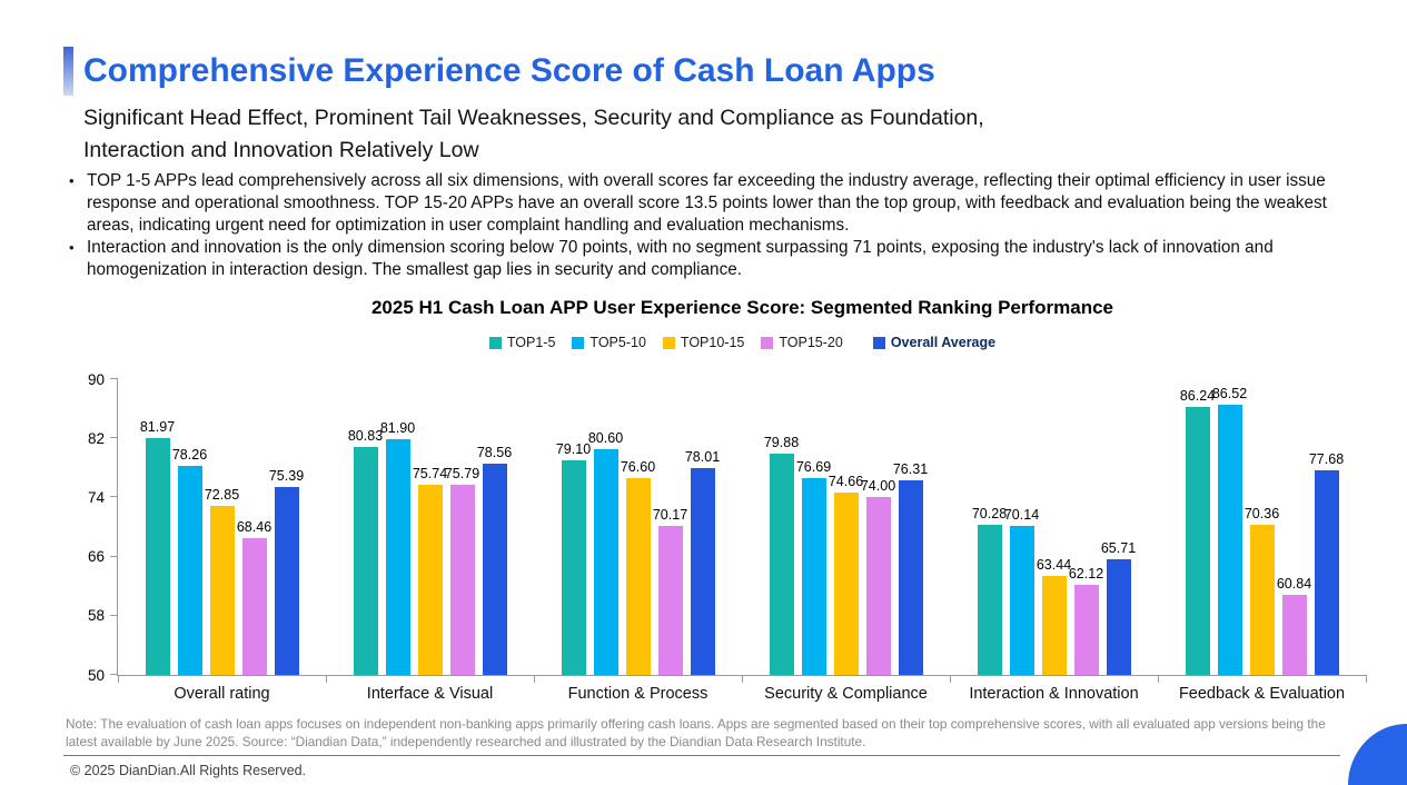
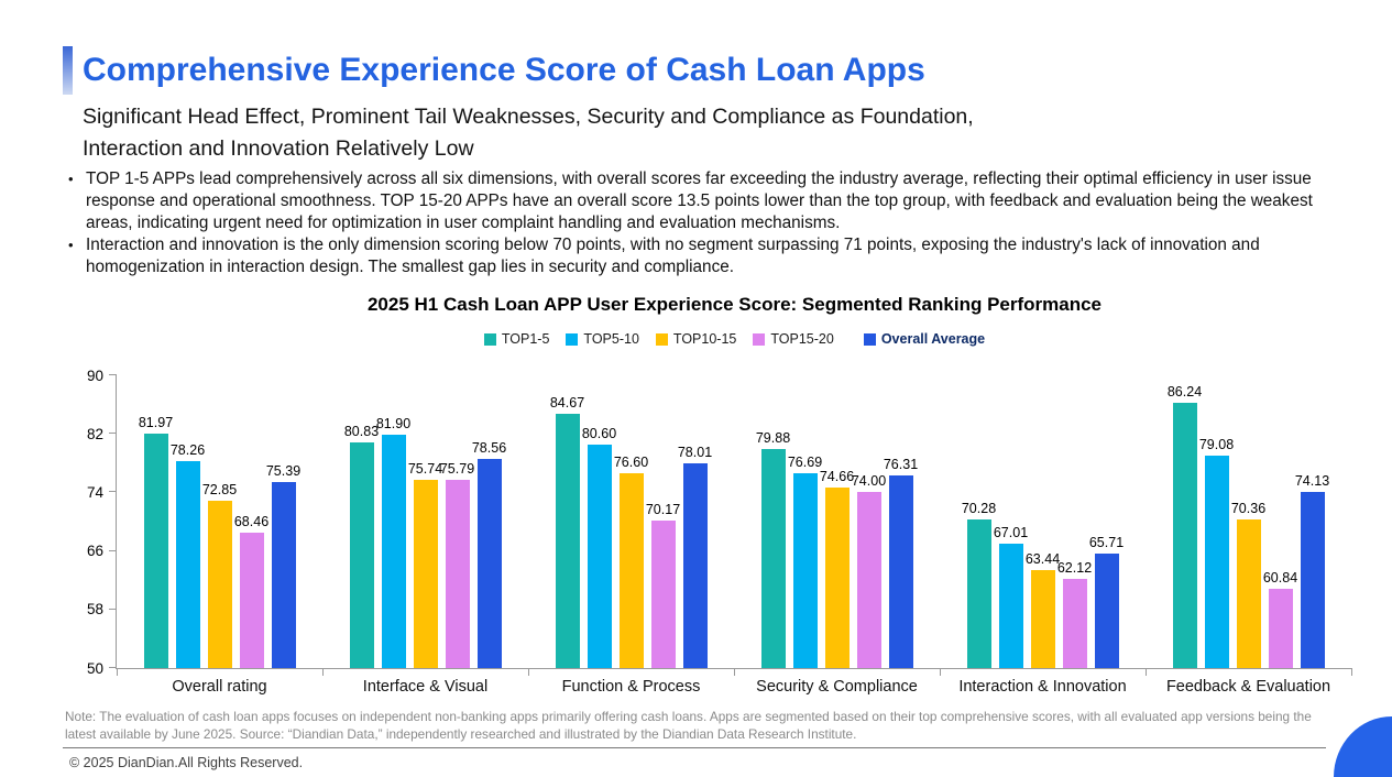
TOP1-5/Function & Process: 79.10 -> 84.67
TOP5-10/Interaction & Innovation: 70.14 -> 67.01
TOP5-10/Feedback & Evaluation: 86.52 -> 79.08
Overall Average/Feedback & Evaluation: 77.68 -> 74.13
